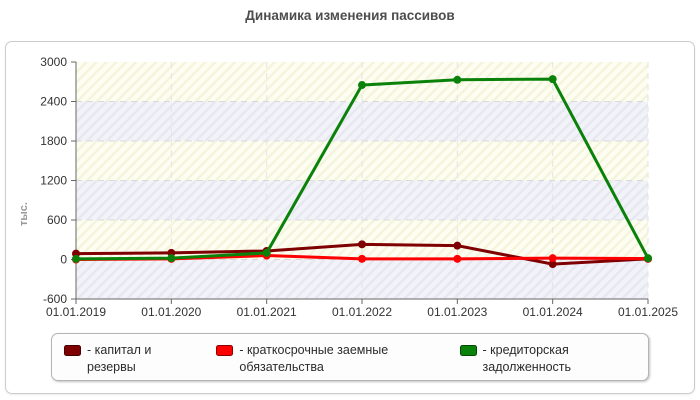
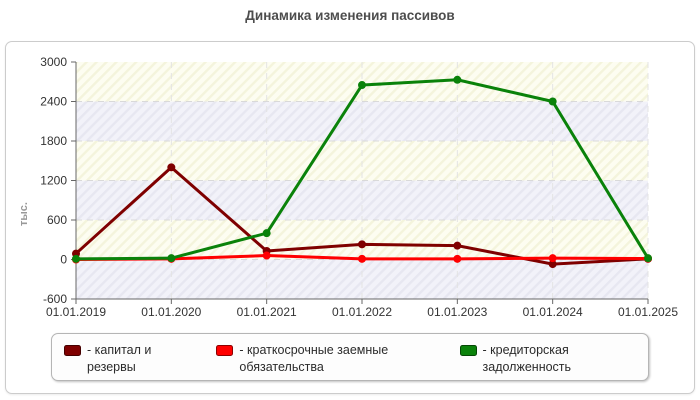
- капитал и резервы/01.01.2020: 100 -> 1400
- кредиторская задолженность/01.01.2021: 100 -> 400
- кредиторская задолженность/01.01.2024: 2700 -> 2400
